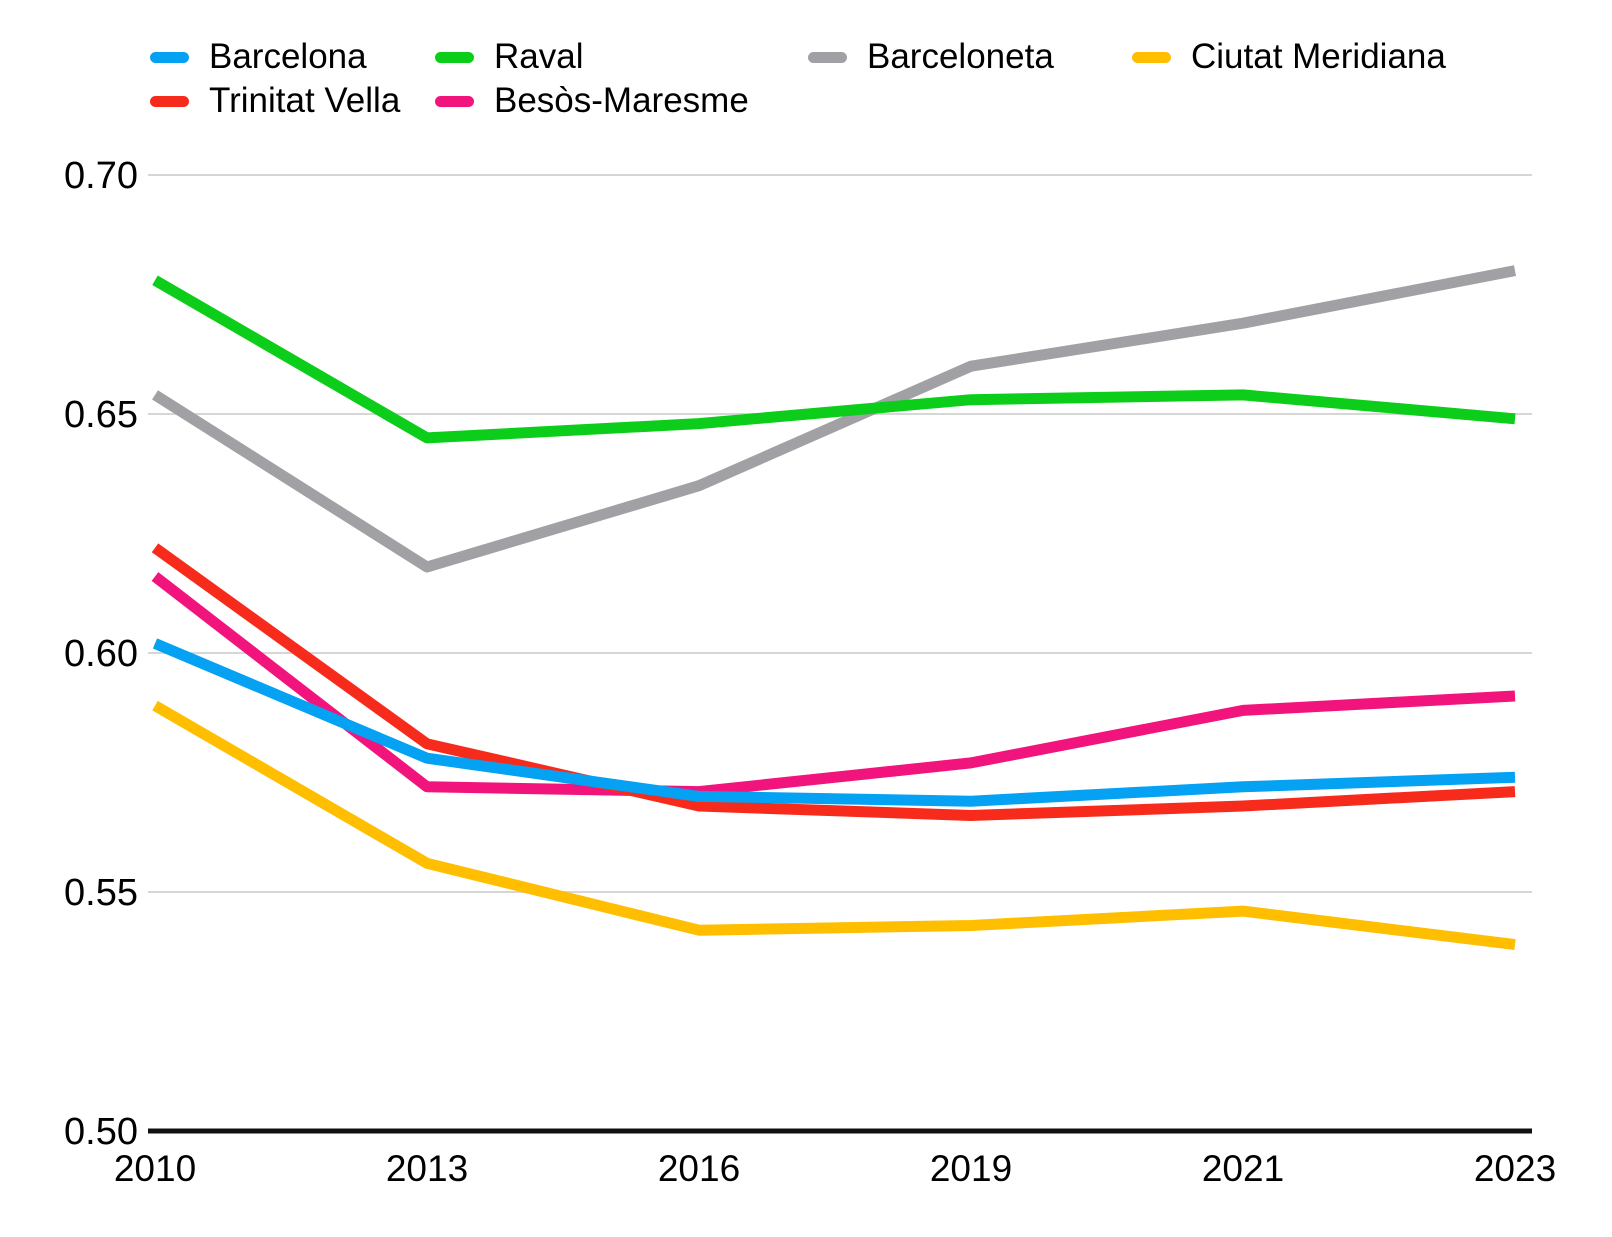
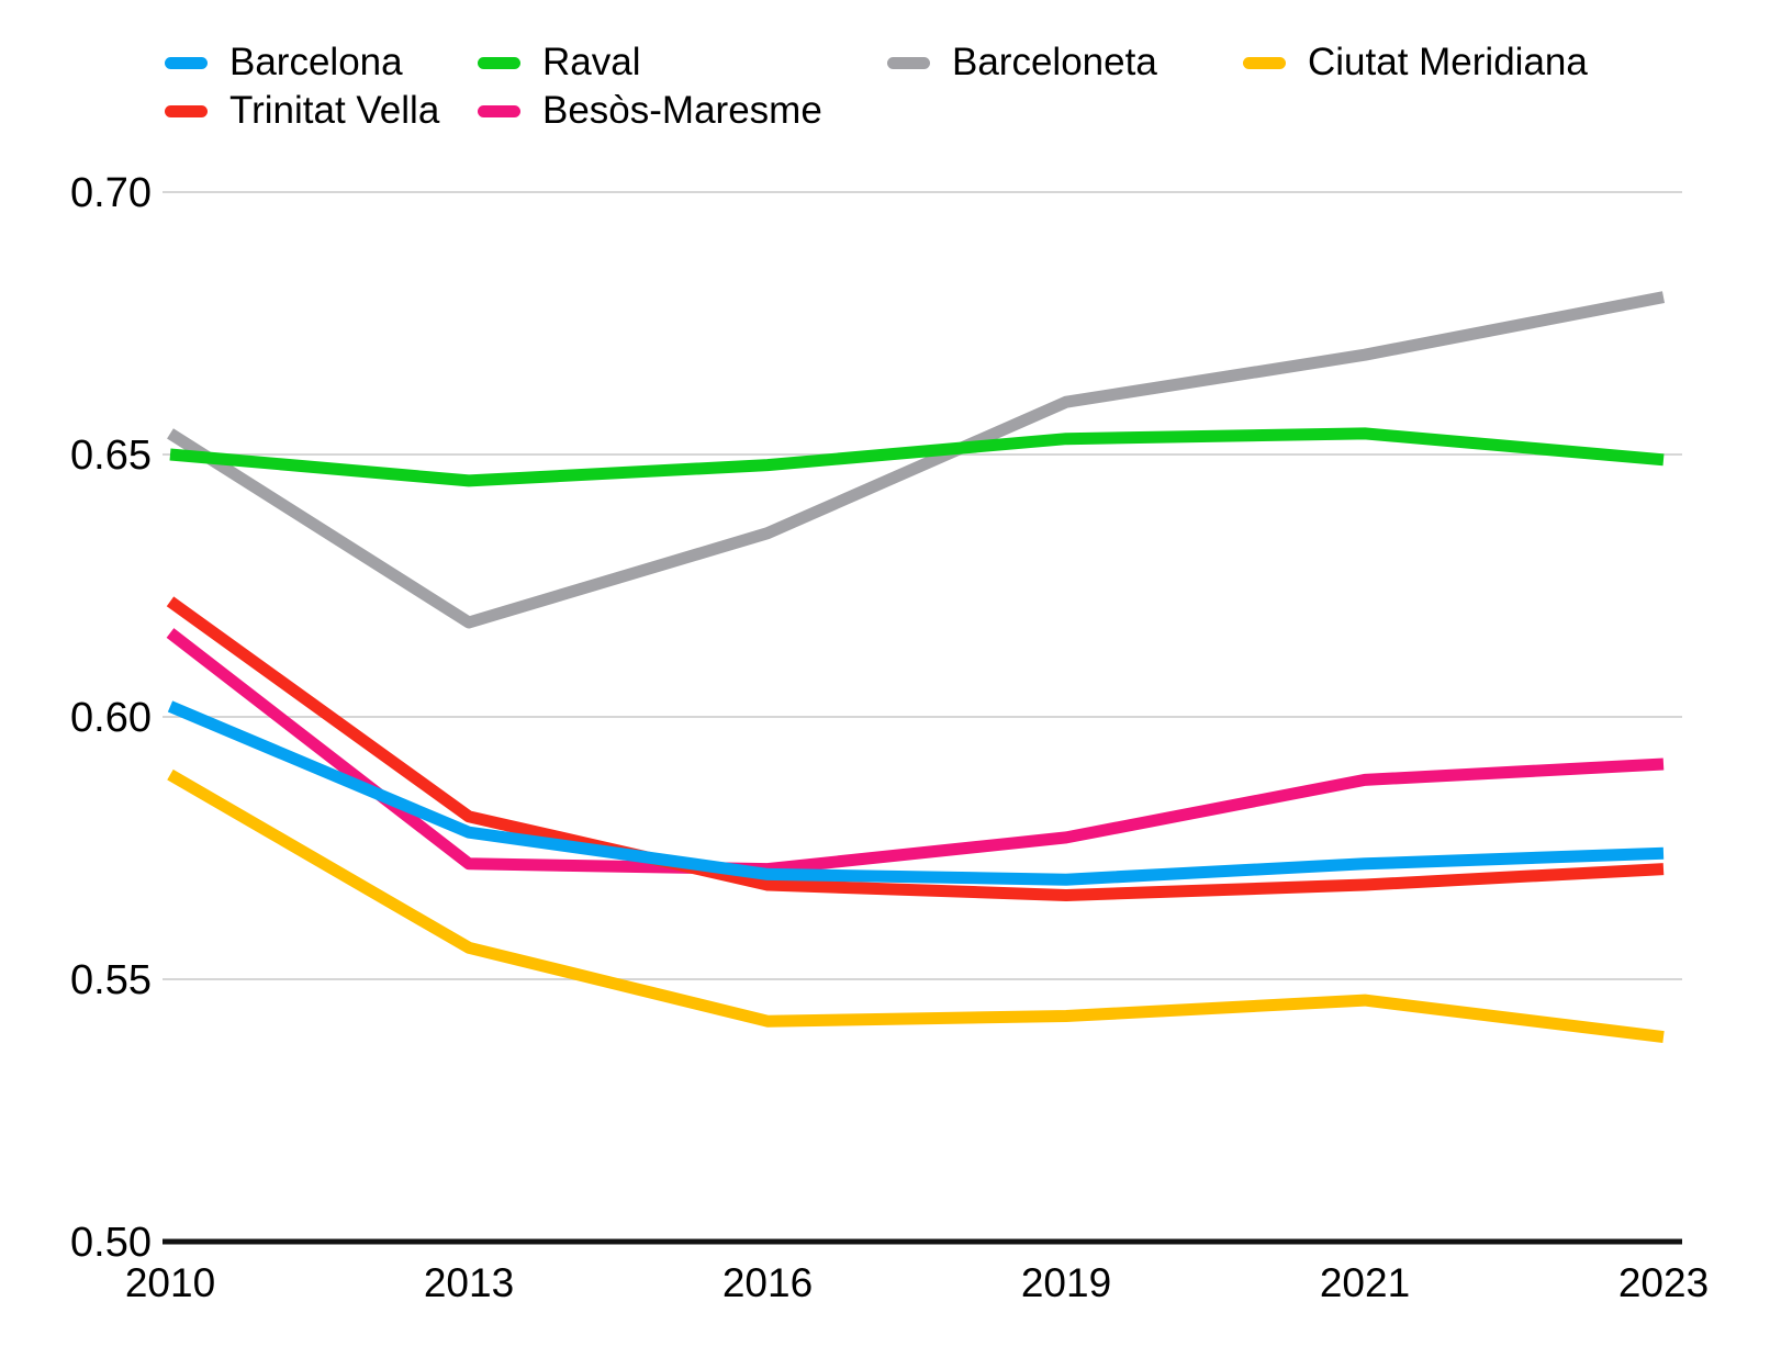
Raval/2010: 0.678 -> 0.650
